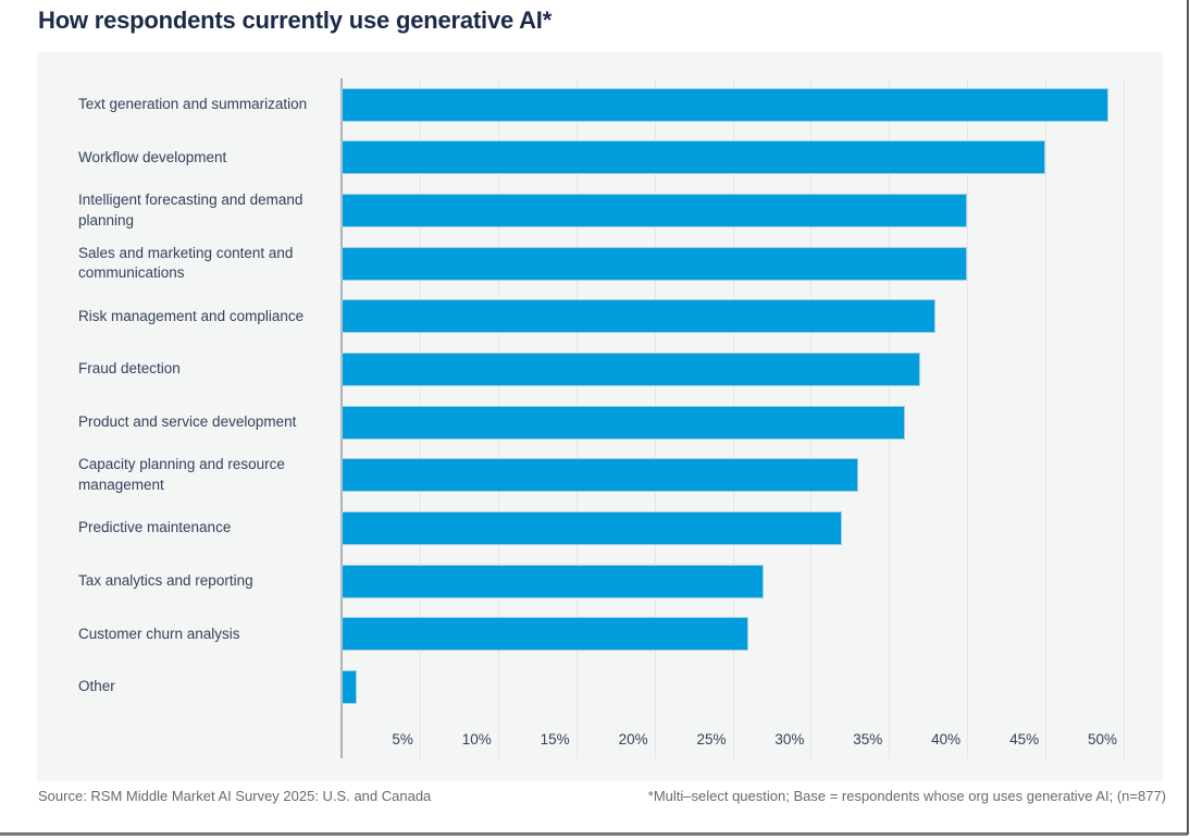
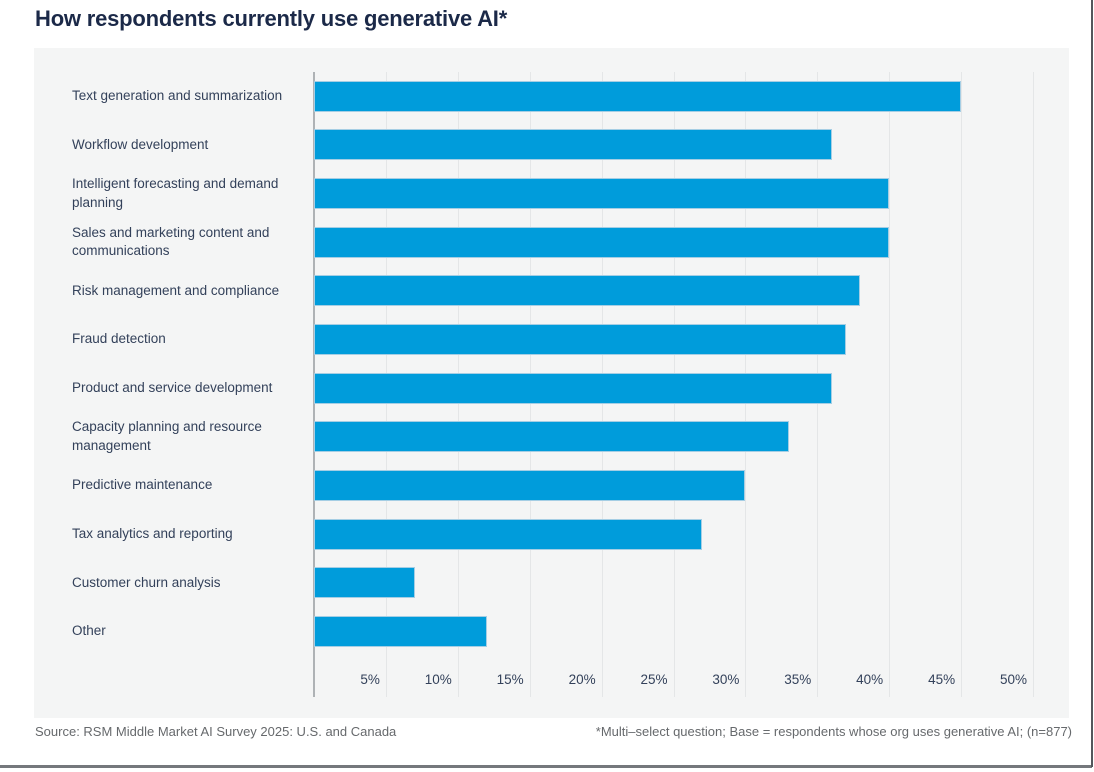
Text generation and summarization: 49% -> 45%
Workflow development: 45% -> 36%
Predictive maintenance: 32% -> 30%
Customer churn analysis: 26% -> 7%
Other: 1% -> 12%
